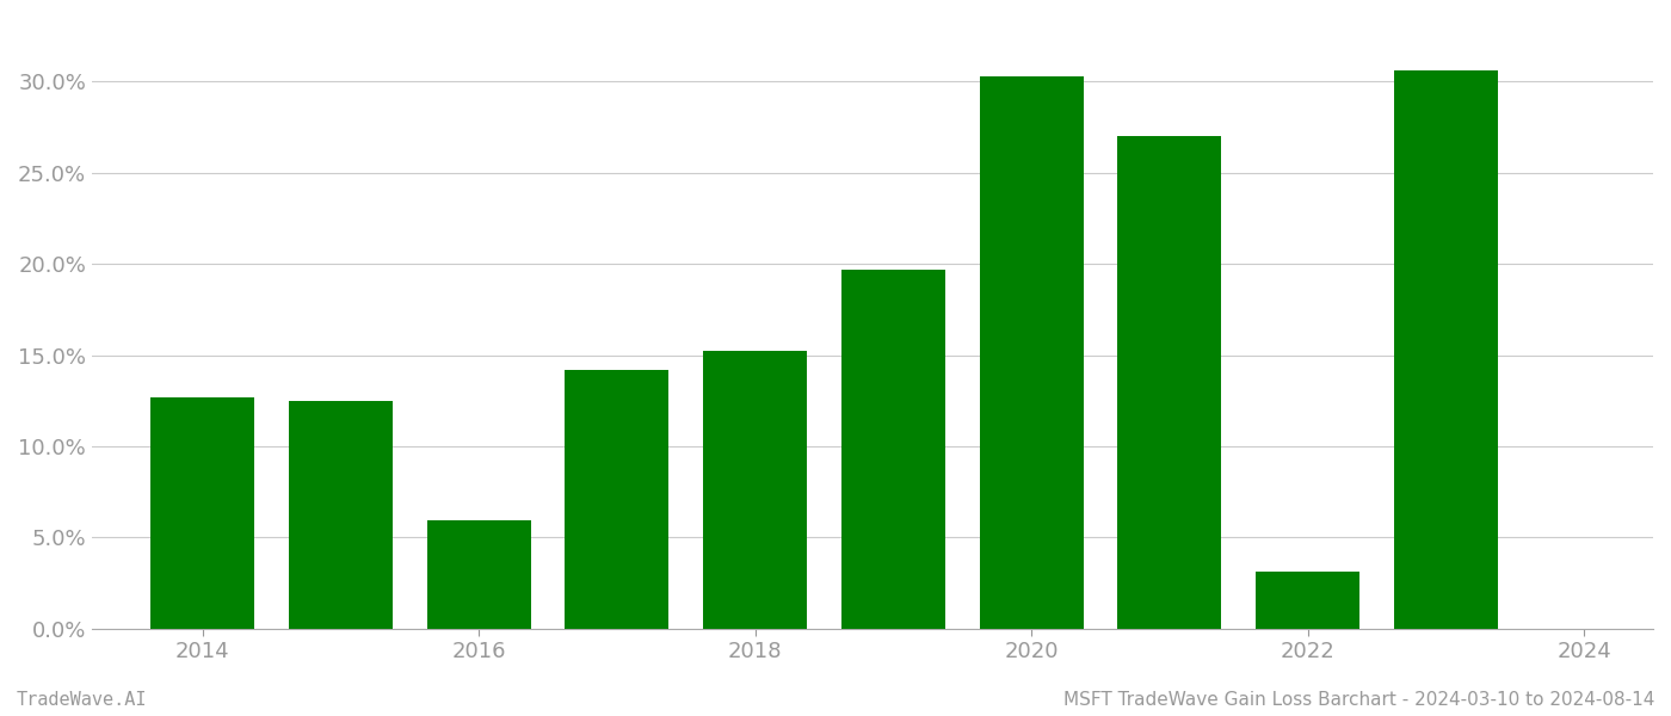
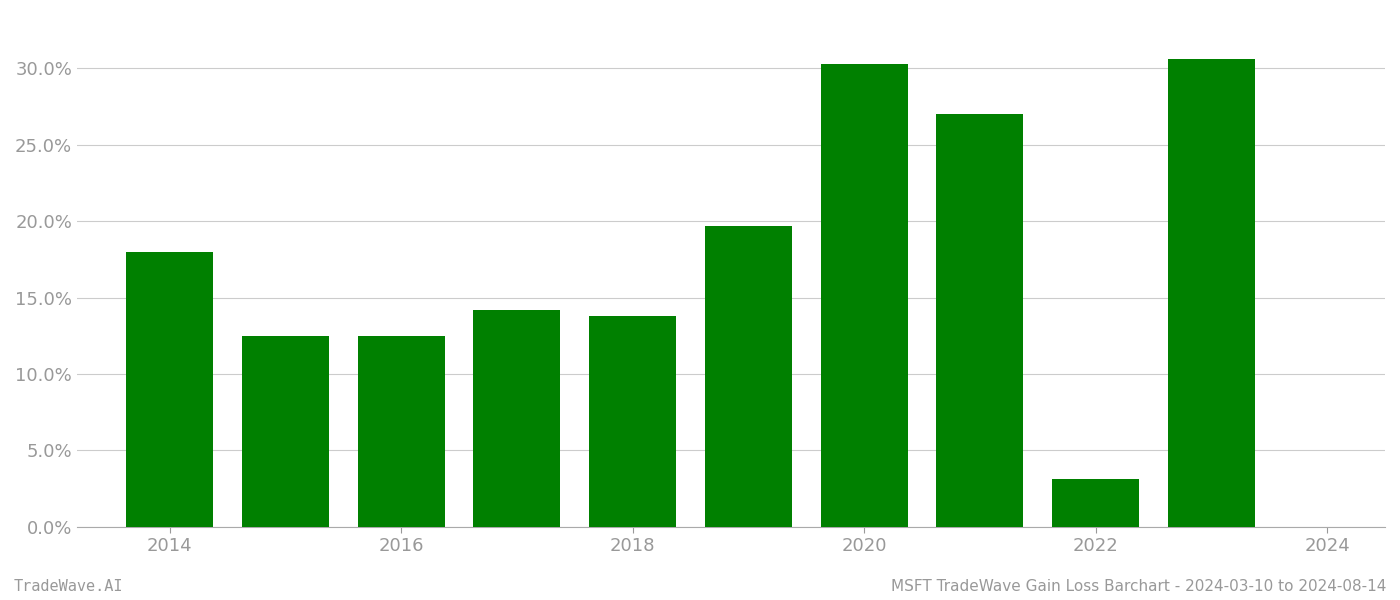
2014: 12.7% -> 18.0%
2016: 5.9% -> 12.5%
2018: 15.2% -> 13.8%
